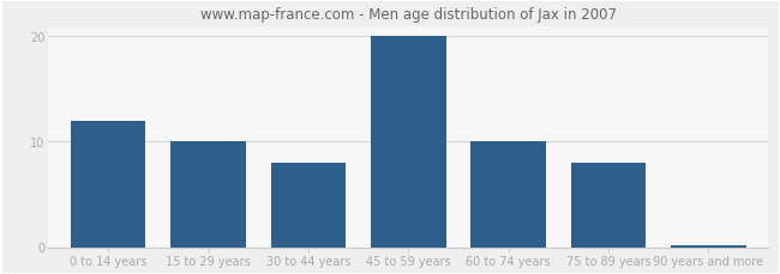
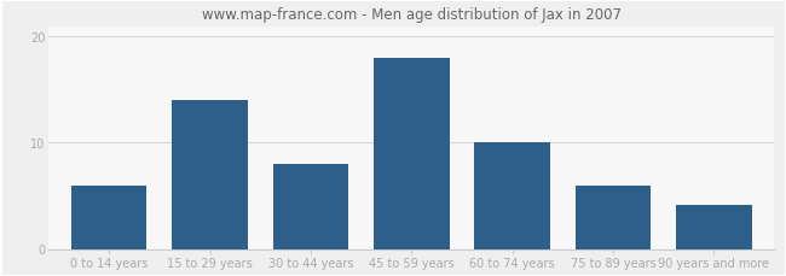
0 to 14 years: 12.0 -> 6.0
15 to 29 years: 10.0 -> 14.0
45 to 59 years: 20.0 -> 18.0
75 to 89 years: 8.0 -> 6.0
90 years and more: 0.2 -> 4.2
